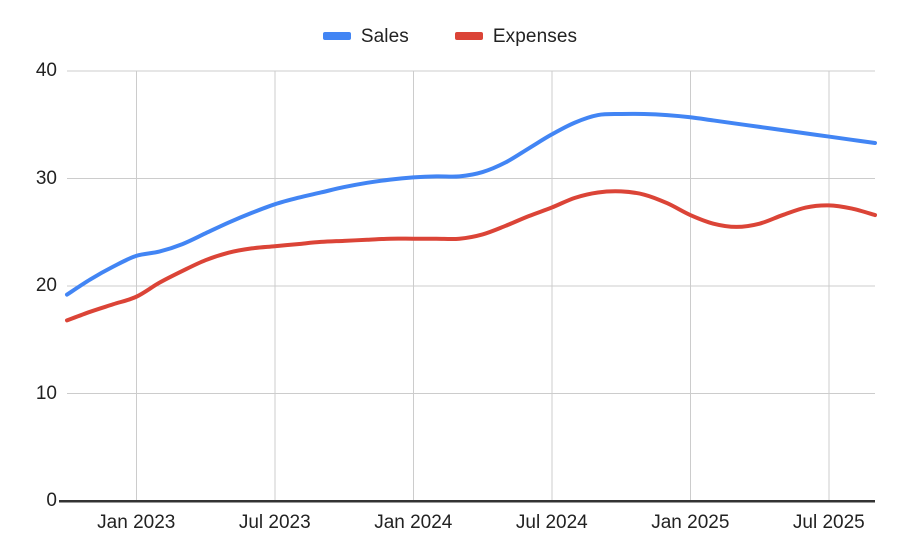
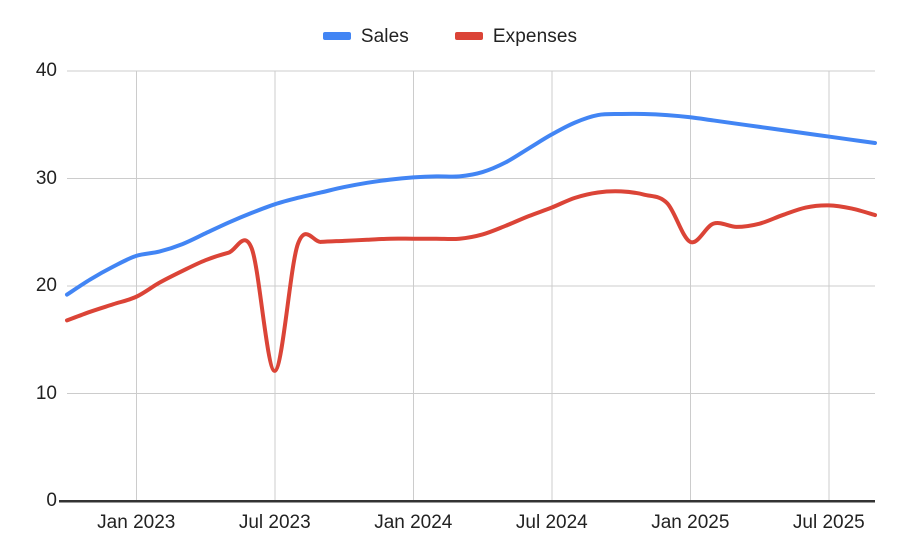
Expenses/Jul 2023: 23.7 -> 12.1
Expenses/Jan 2025: 26.6 -> 24.1
